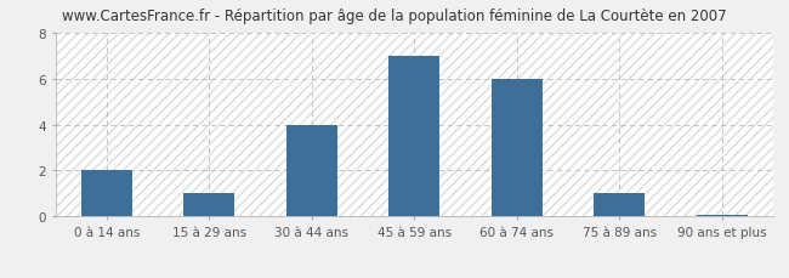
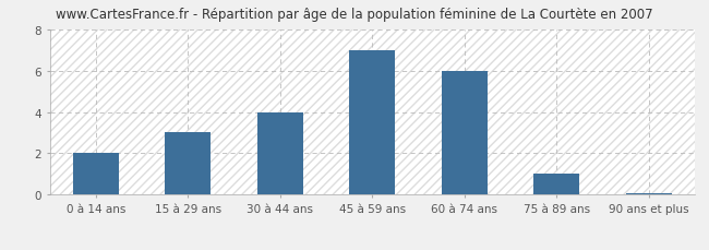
15 à 29 ans: 1.0 -> 3.0
